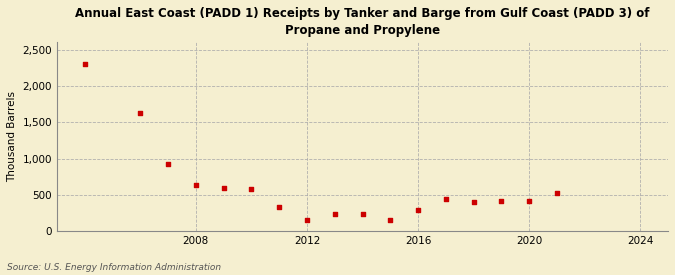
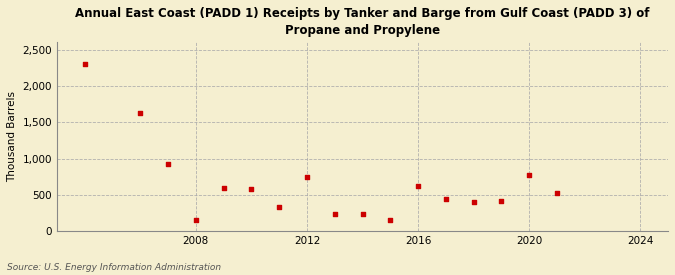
2008: 640 -> 160
2012: 150 -> 740
2016: 290 -> 620
2020: 420 -> 780
